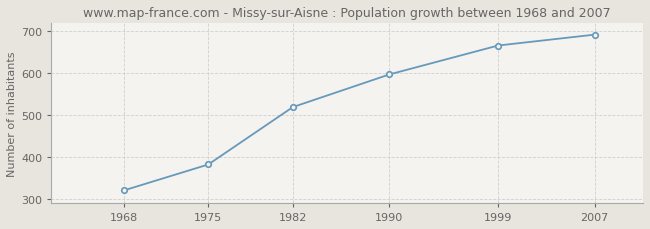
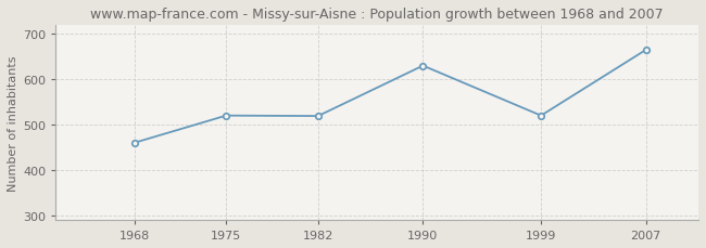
1968: 320 -> 460
1975: 382 -> 520
1990: 597 -> 630
1999: 666 -> 520
2007: 692 -> 665
